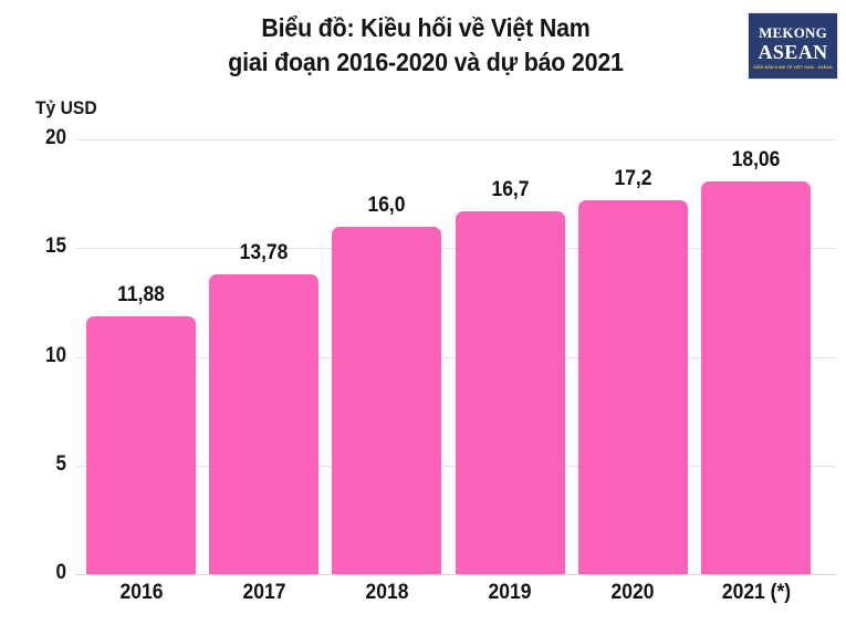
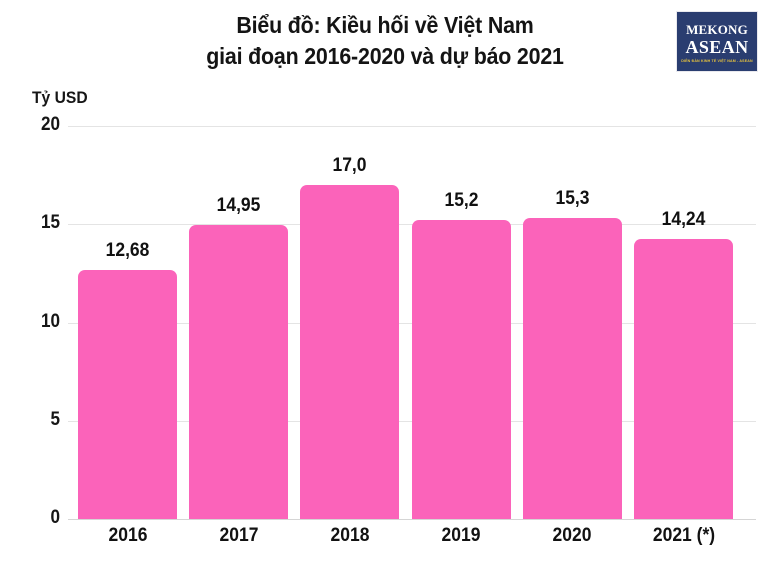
2016: 11,88 -> 12,68
2017: 13,78 -> 14,95
2018: 16,0 -> 17,0
2019: 16,7 -> 15,2
2020: 17,2 -> 15,3
2021 (*): 18,06 -> 14,24
